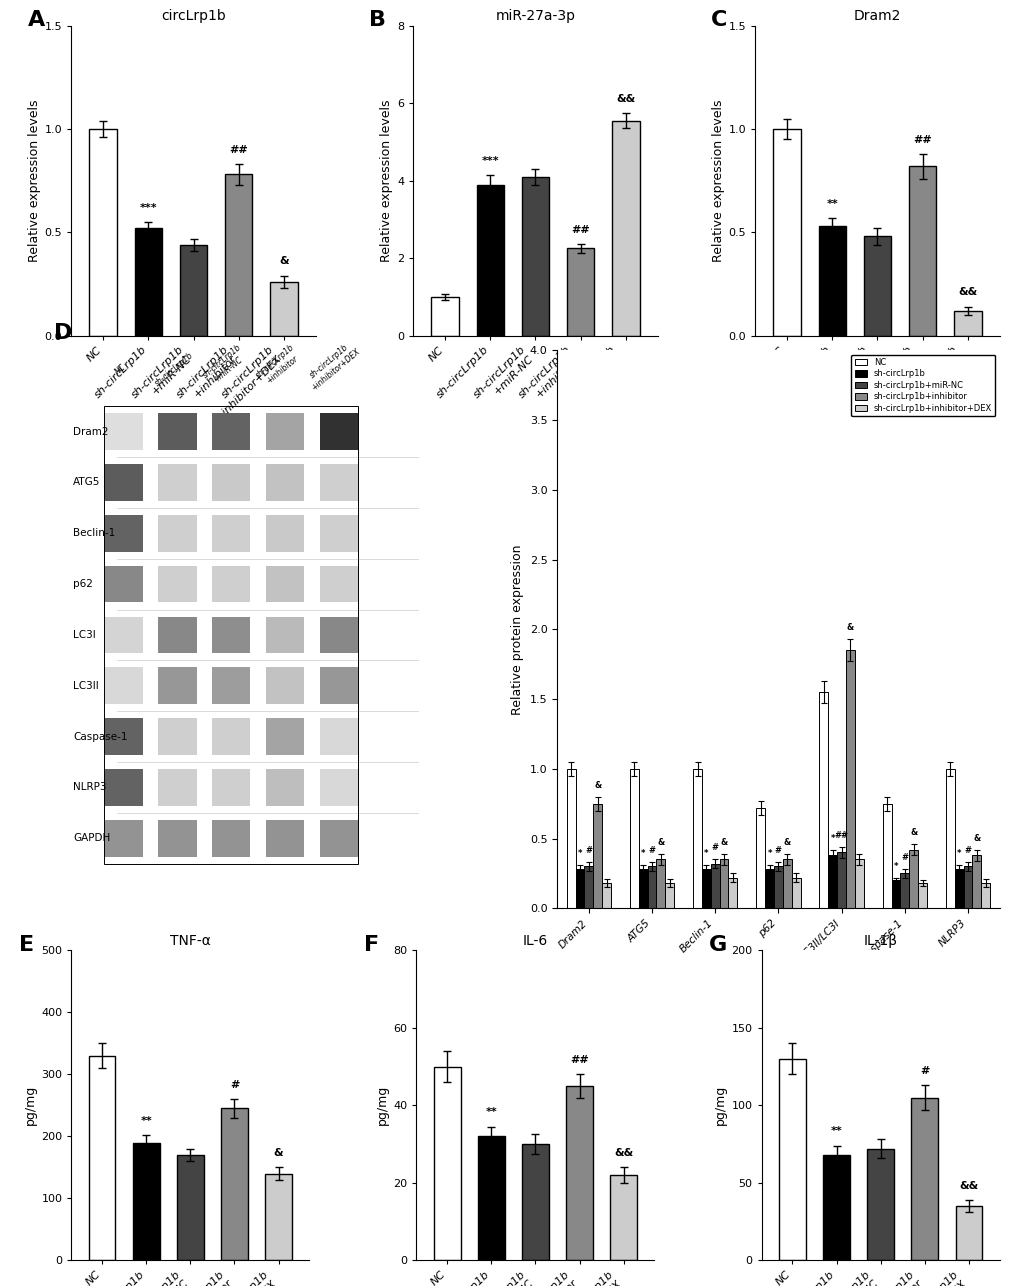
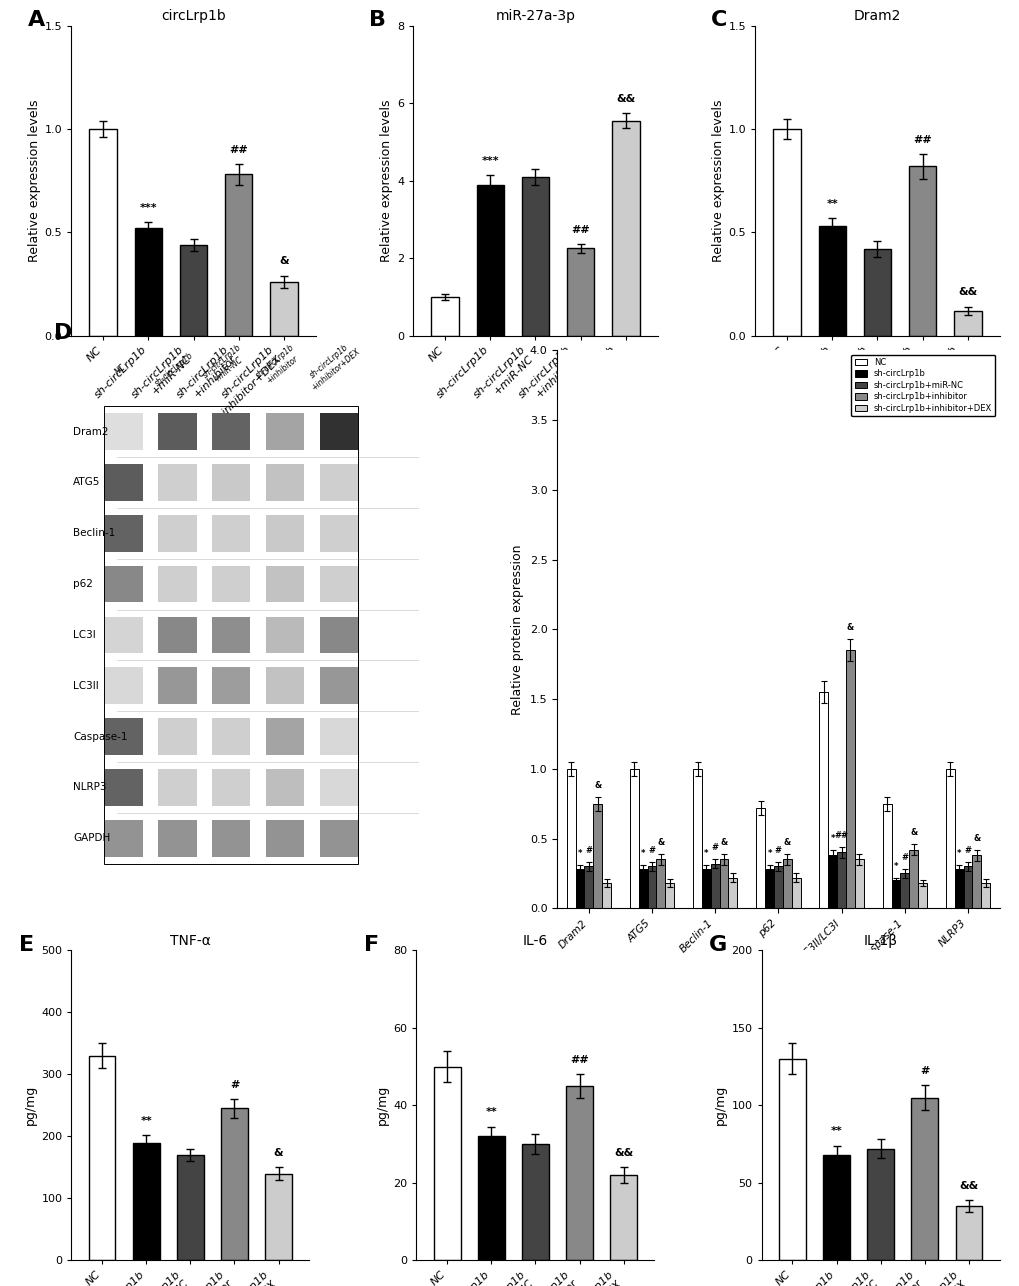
Dram2/sh-circLrp1b +miR-NC: 0.48 -> 0.42
